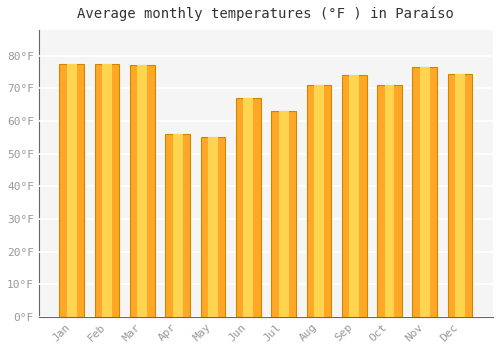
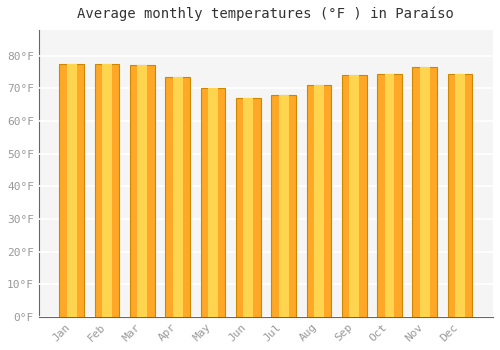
Apr: 56.0°F -> 73.5°F
May: 55.0°F -> 70.0°F
Jul: 63.0°F -> 68.0°F
Oct: 71.0°F -> 74.5°F
